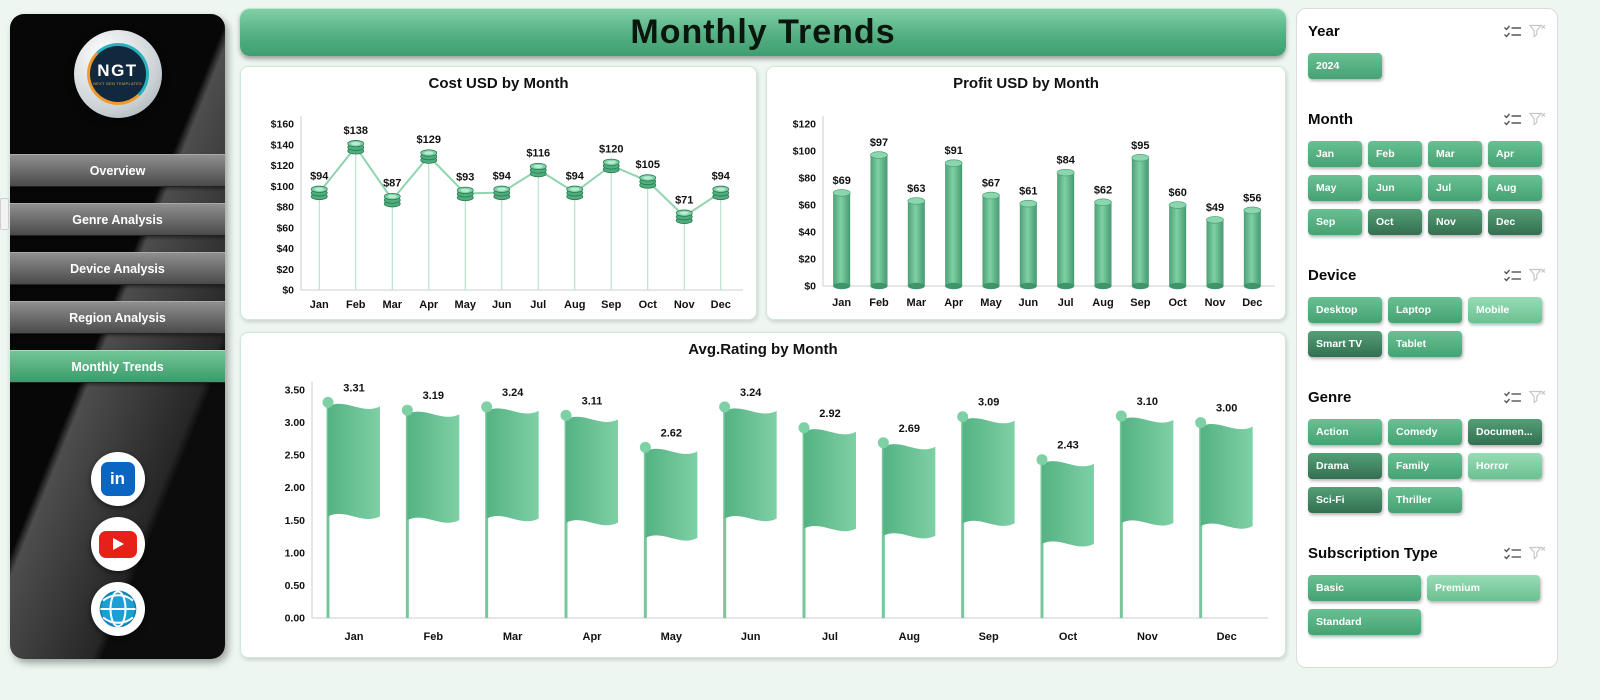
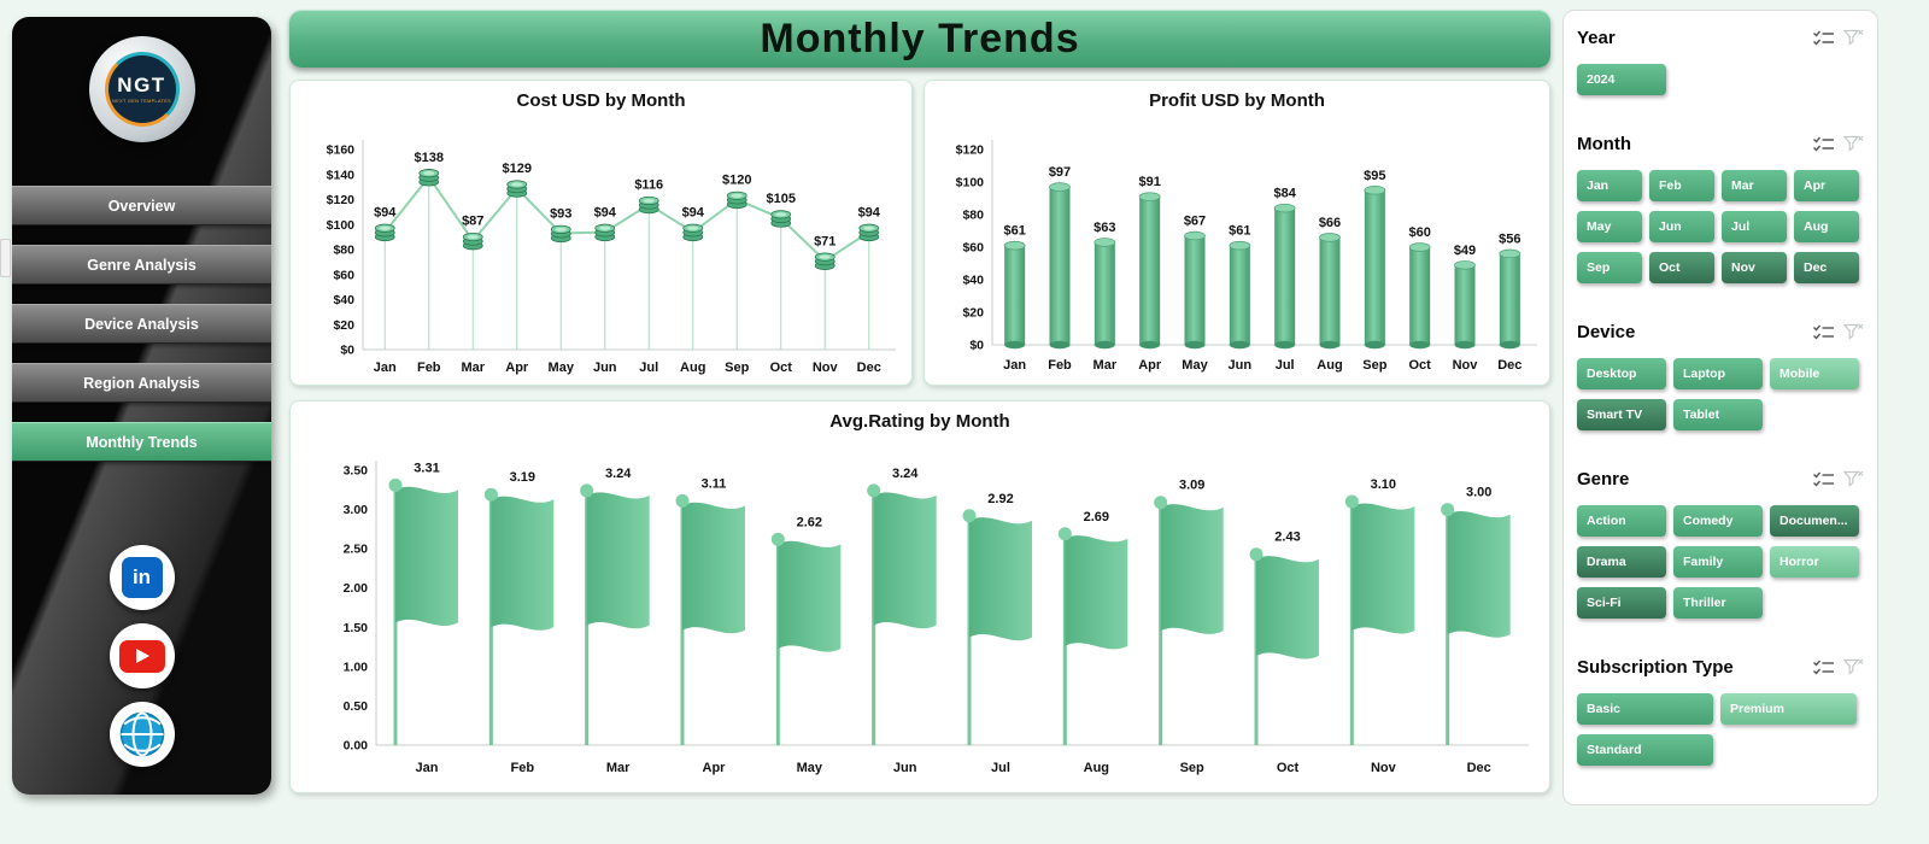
Profit USD by Month/Jan: $69 -> $61
Profit USD by Month/Aug: $62 -> $66
